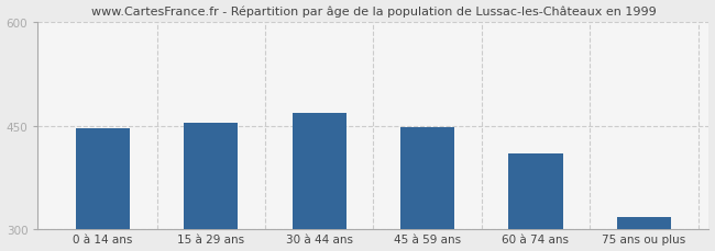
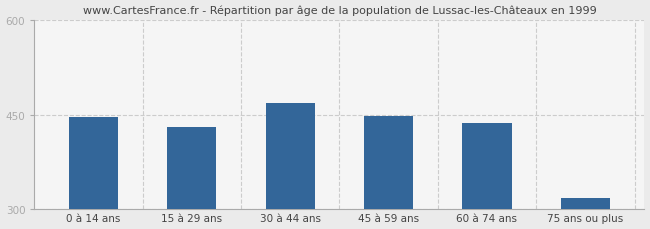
15 à 29 ans: 454 -> 430
60 à 74 ans: 410 -> 437
